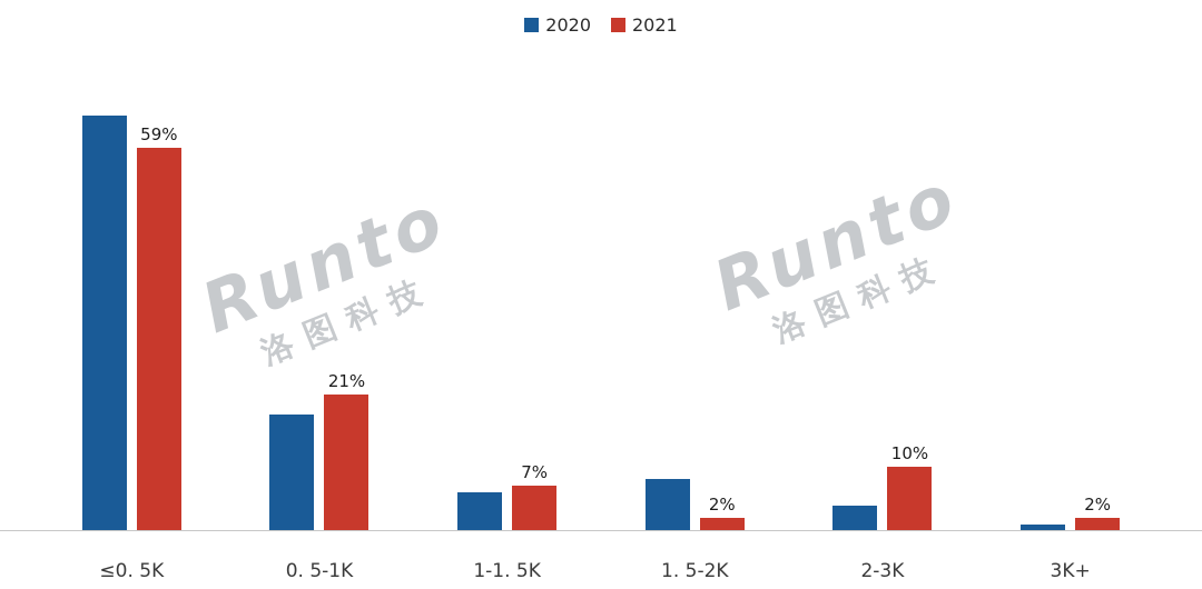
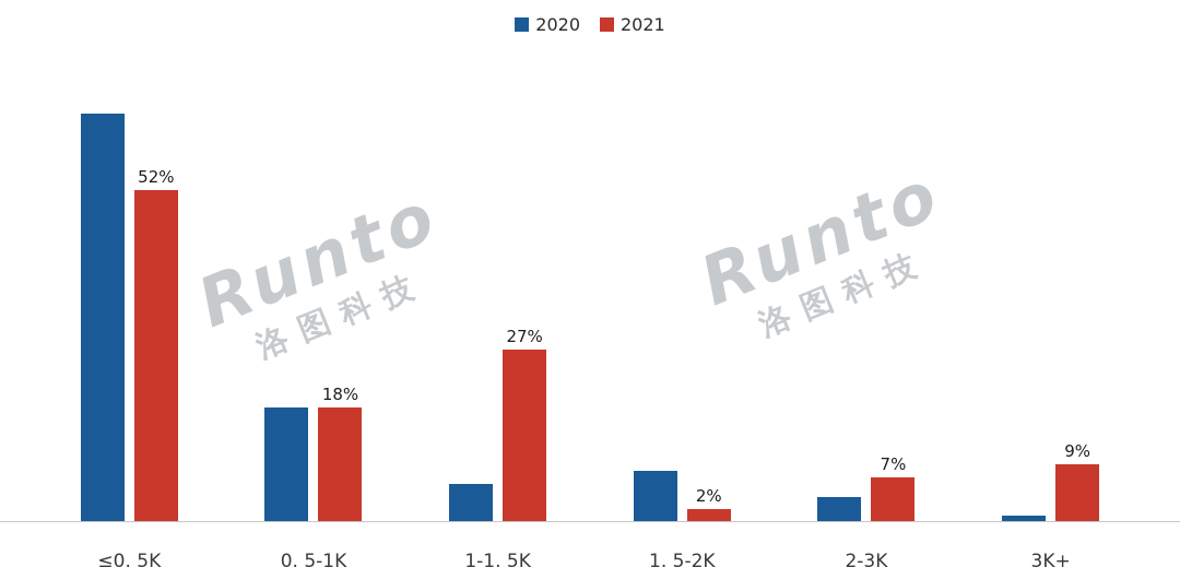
2021/≤0. 5K: 59% -> 52%
2021/0. 5-1K: 21% -> 18%
2021/1-1. 5K: 7% -> 27%
2021/2-3K: 10% -> 7%
2021/3K+: 2% -> 9%
